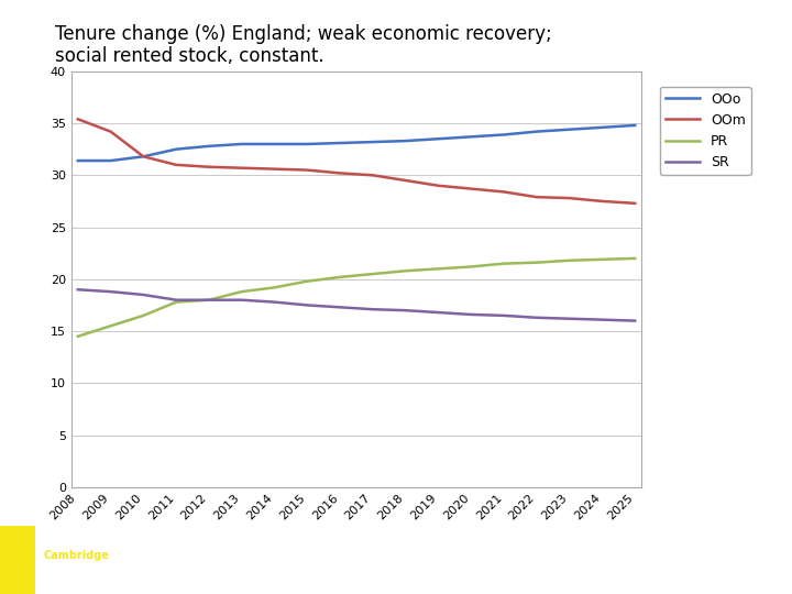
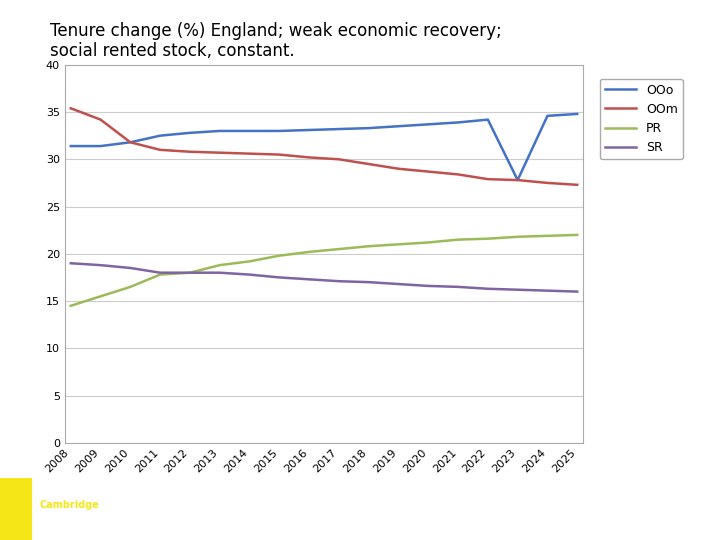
OOo/2023: 34.4 -> 27.8
